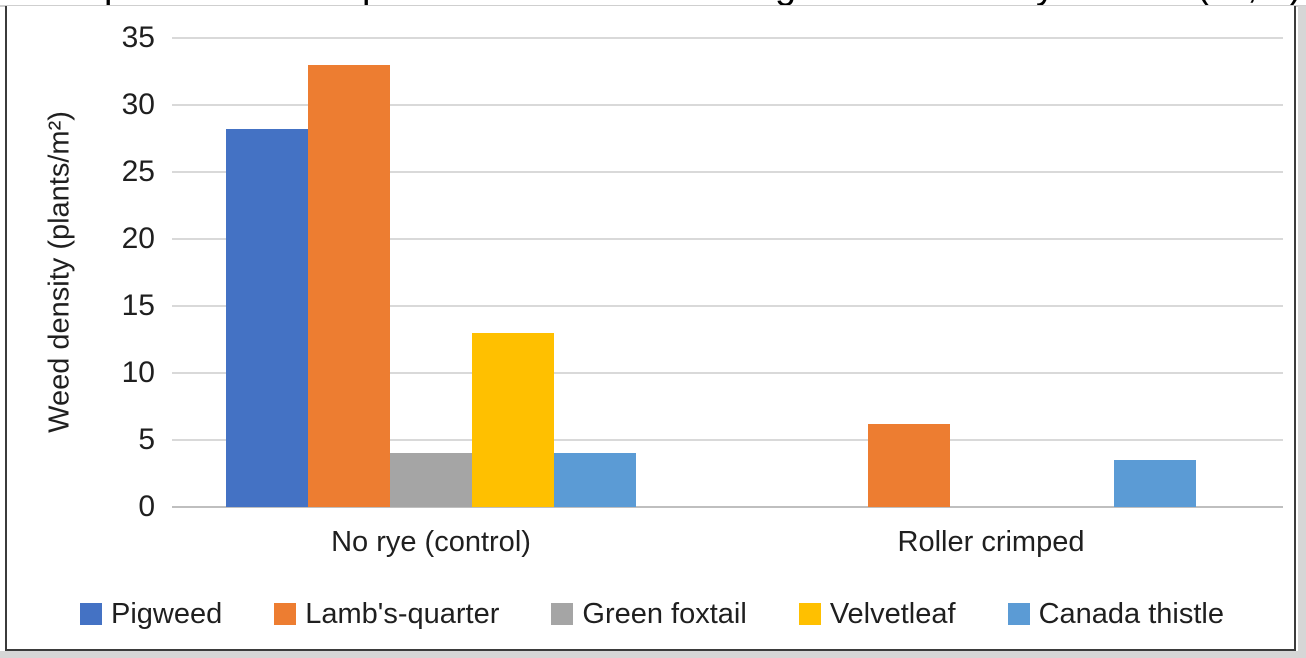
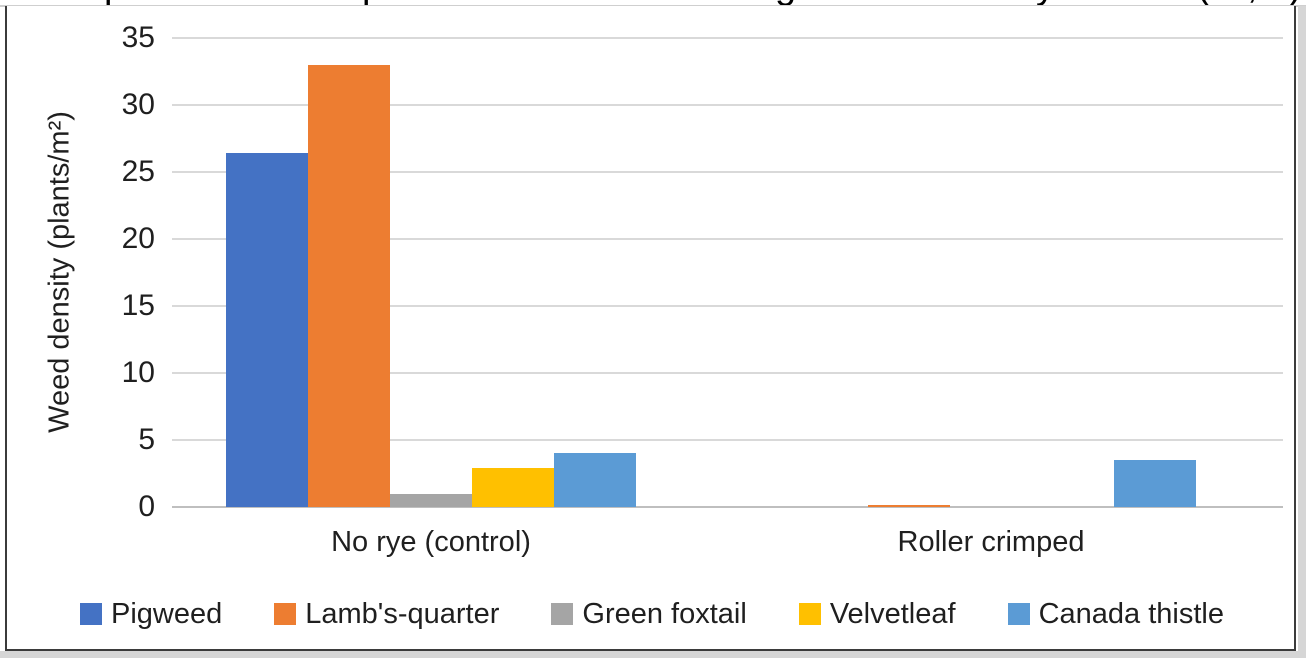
Pigweed/No rye (control): 28.2 -> 26.4
Green foxtail/No rye (control): 4 -> 1
Velvetleaf/No rye (control): 13.0 -> 2.9
Lamb's-quarter/Roller crimped: 6.2 -> 0.1
